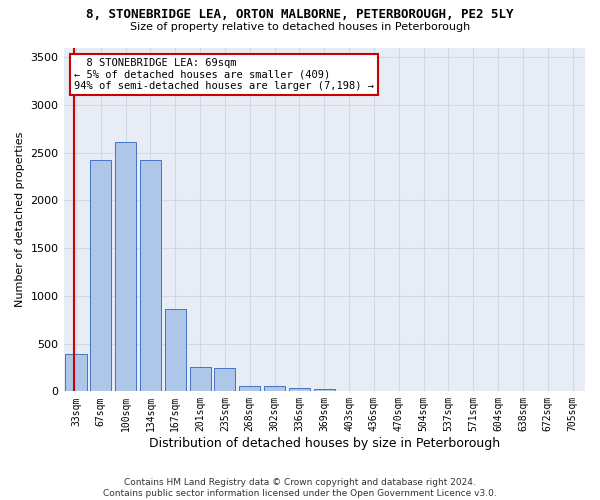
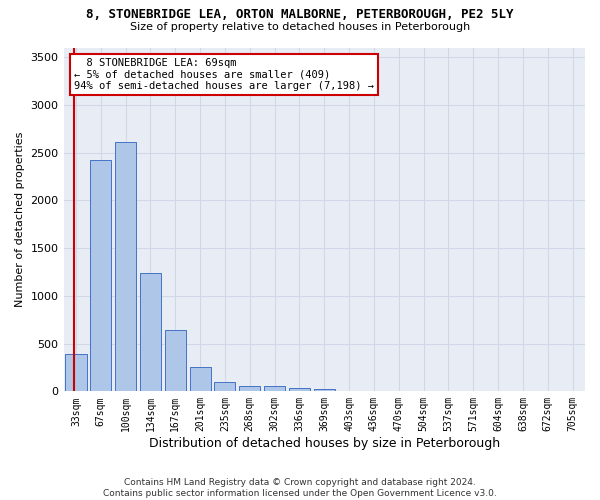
134sqm: 2420 -> 1240
167sqm: 860 -> 640
235sqm: 240 -> 100
